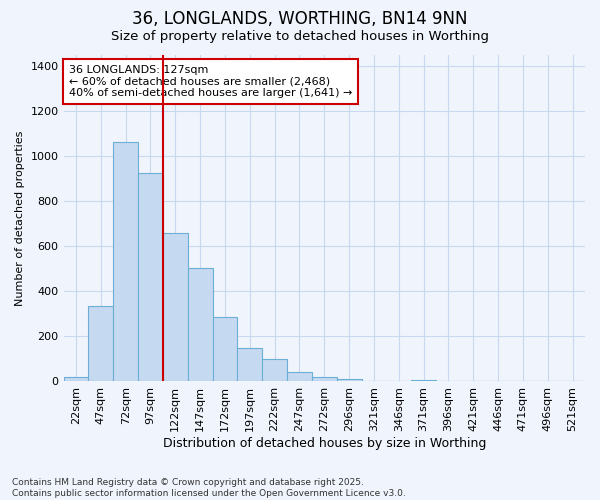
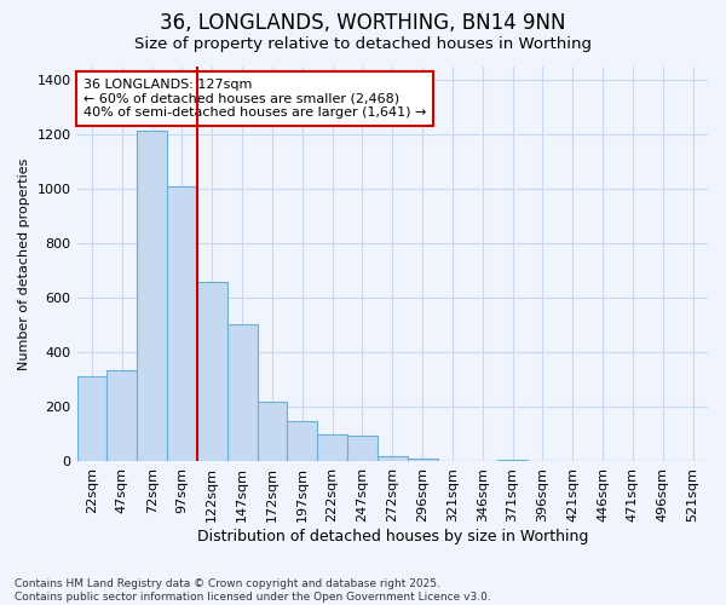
22sqm: 18 -> 315
72sqm: 1065 -> 1215
97sqm: 925 -> 1010
172sqm: 285 -> 220
247sqm: 43 -> 95
